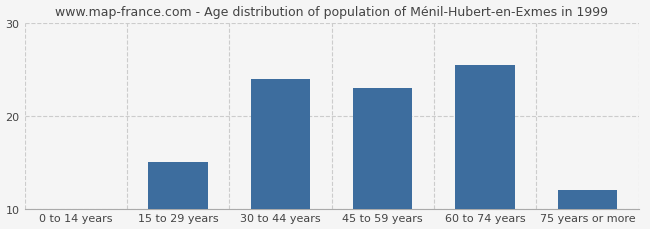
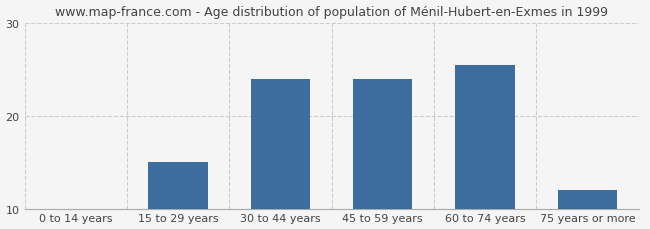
45 to 59 years: 23.0 -> 24.0
